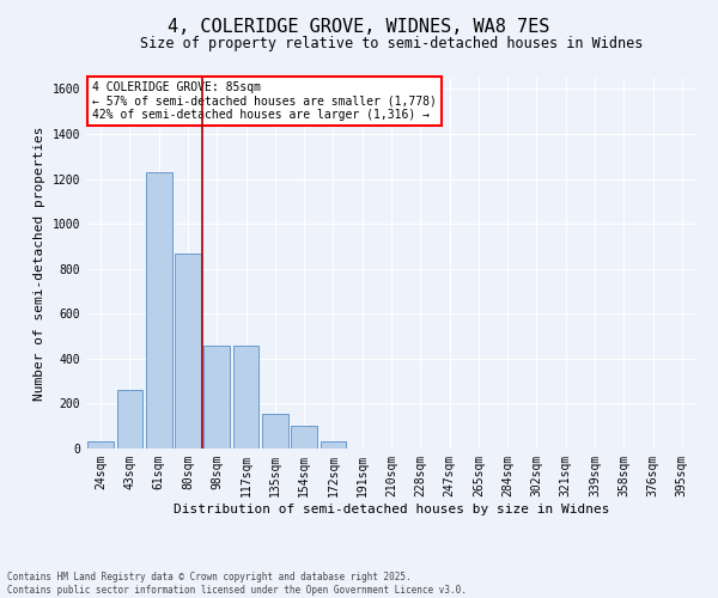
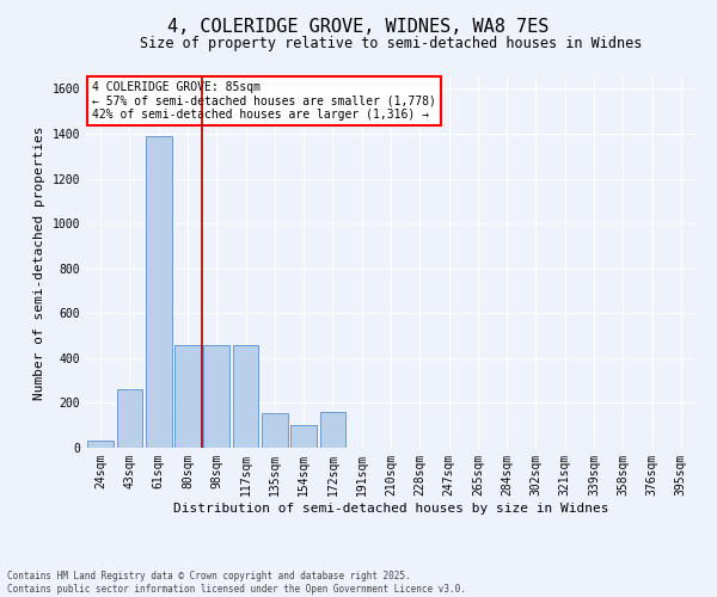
61sqm: 1230 -> 1390
80sqm: 870 -> 460
172sqm: 30 -> 160
